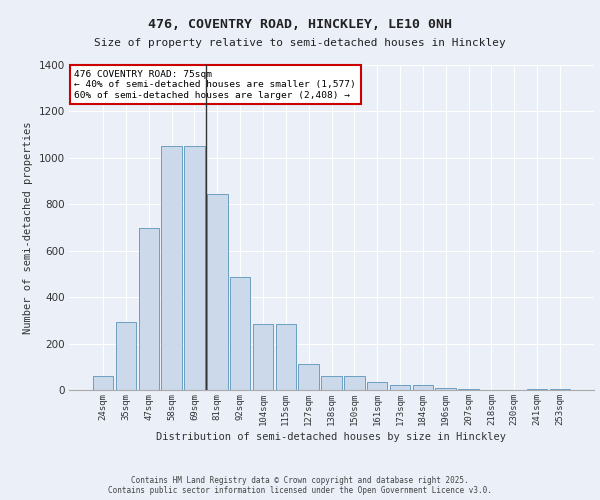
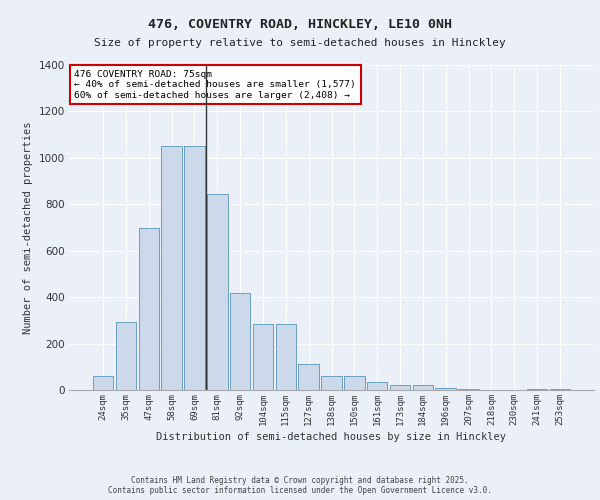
92sqm: 485 -> 420
